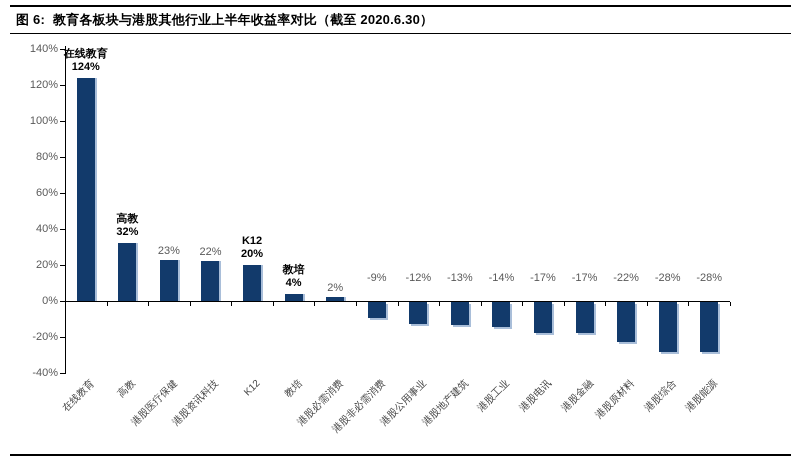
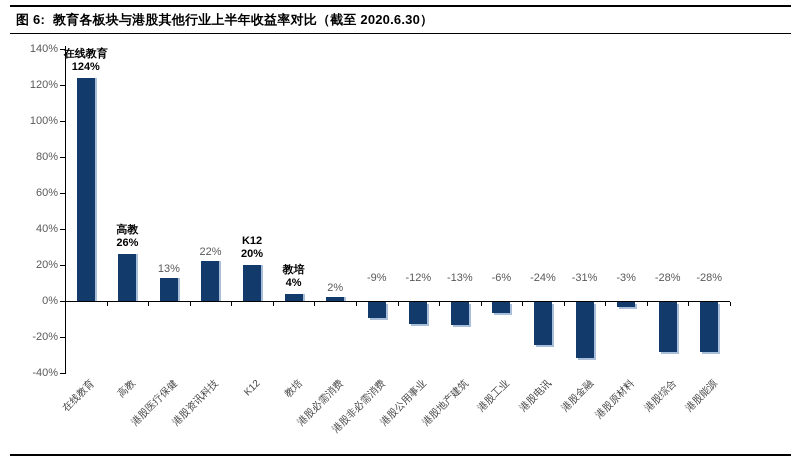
高教: 32% -> 26%
港股医疗保健: 23% -> 13%
港股工业: -14% -> -6%
港股电讯: -17% -> -24%
港股金融: -17% -> -31%
港股原材料: -22% -> -3%
